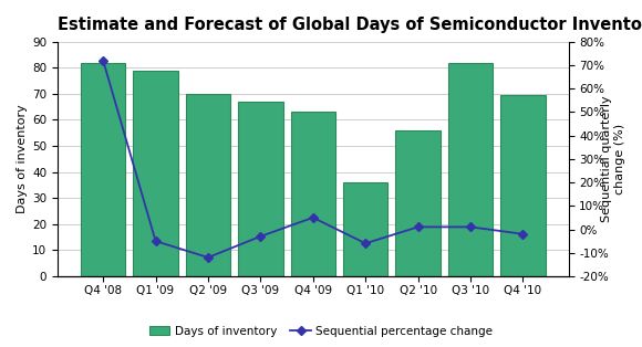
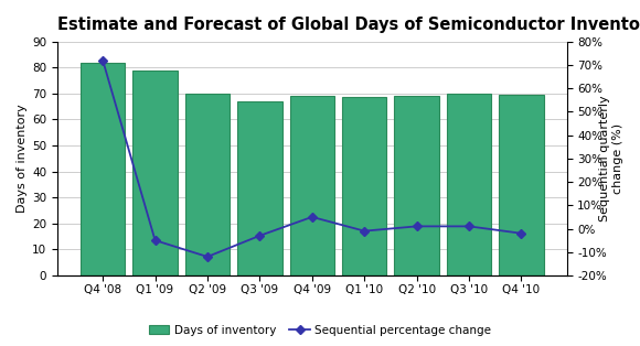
Days of inventory/Q4 '09: 63.0 -> 69.0
Days of inventory/Q1 '10: 36.0 -> 68.5
Sequential percentage change/Q1 '10: -6% -> -1%
Days of inventory/Q2 '10: 56.0 -> 69.0
Days of inventory/Q3 '10: 82.0 -> 70.0
